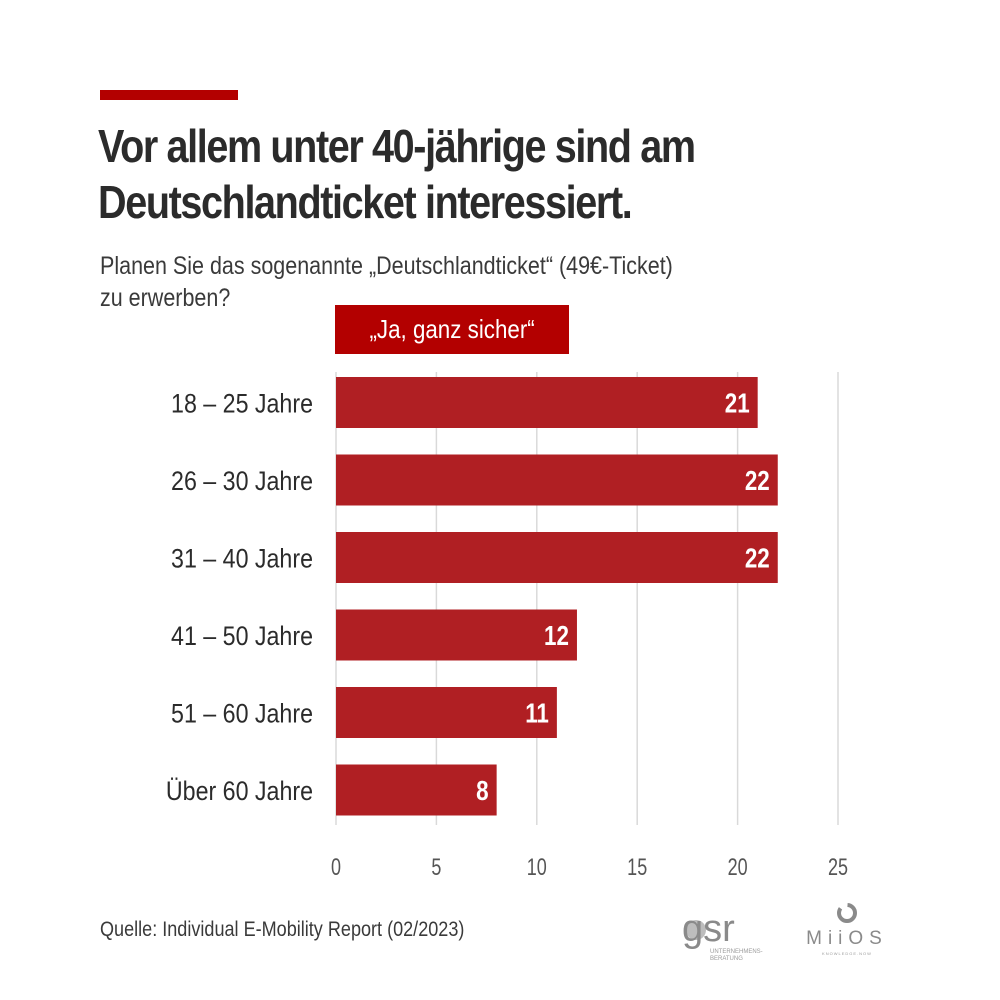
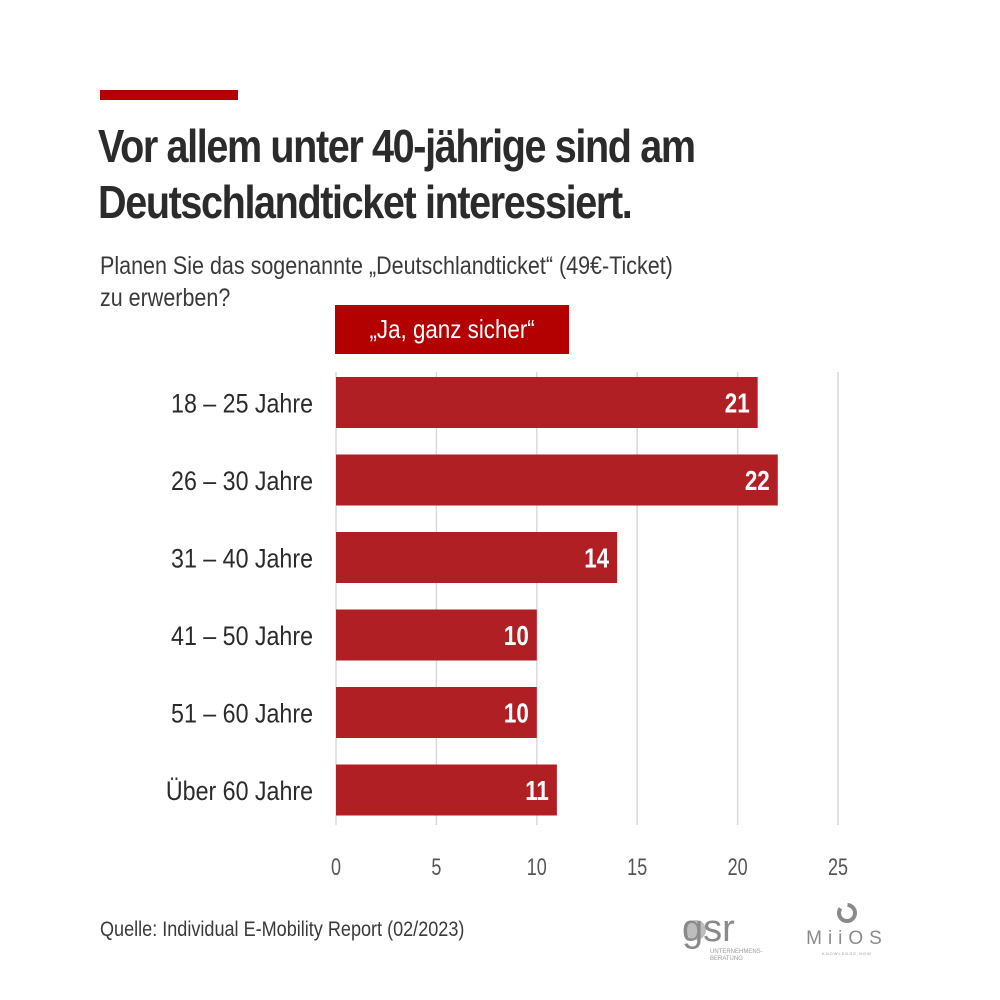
31 – 40 Jahre: 22 -> 14
41 – 50 Jahre: 12 -> 10
51 – 60 Jahre: 11 -> 10
Über 60 Jahre: 8 -> 11
